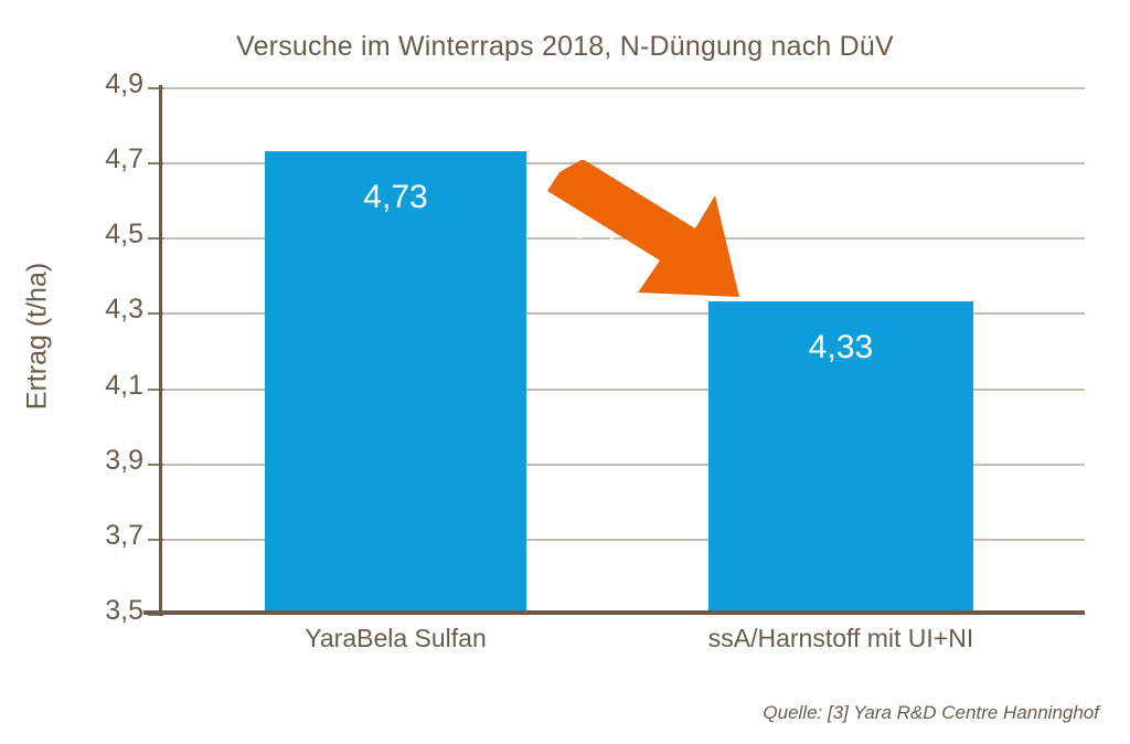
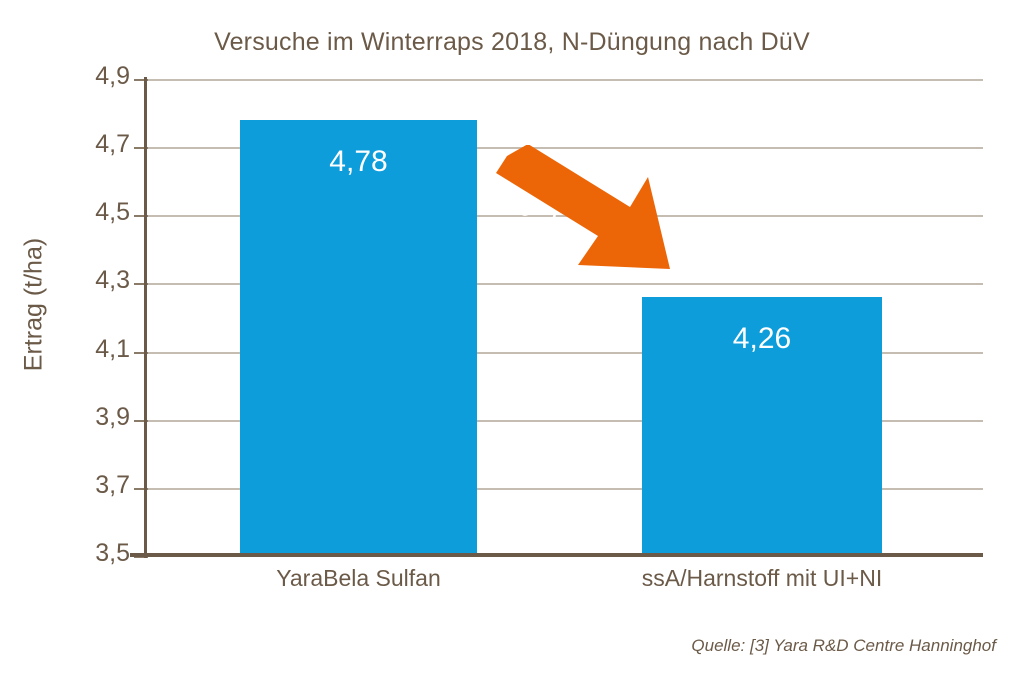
YaraBela Sulfan: 4,73 -> 4,78
ssA/Harnstoff mit UI+NI: 4,33 -> 4,26
